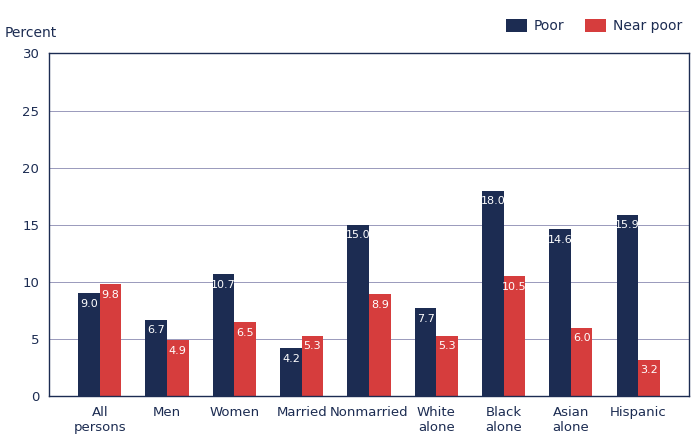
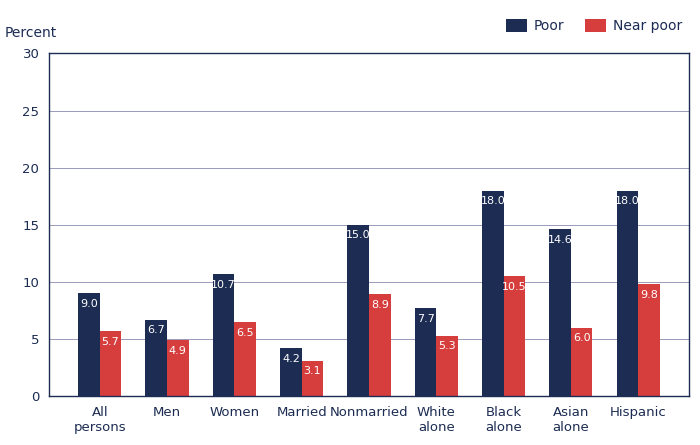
Near poor/All persons: 9.8 -> 5.7
Near poor/Married: 5.3 -> 3.1
Poor/Hispanic: 15.9 -> 18.0
Near poor/Hispanic: 3.2 -> 9.8
